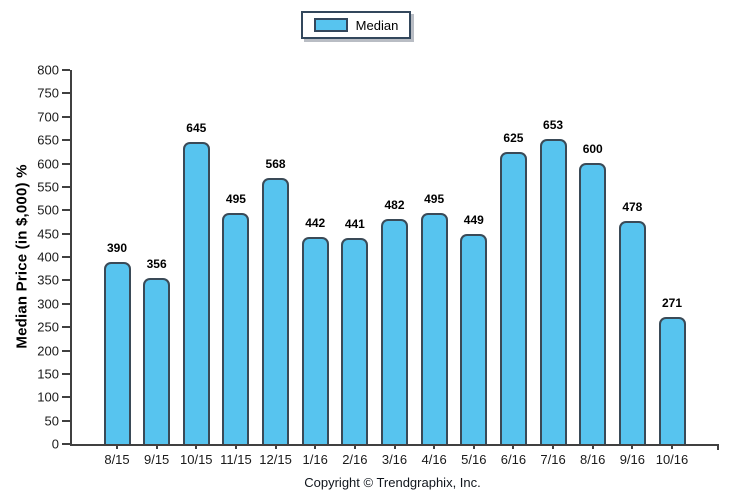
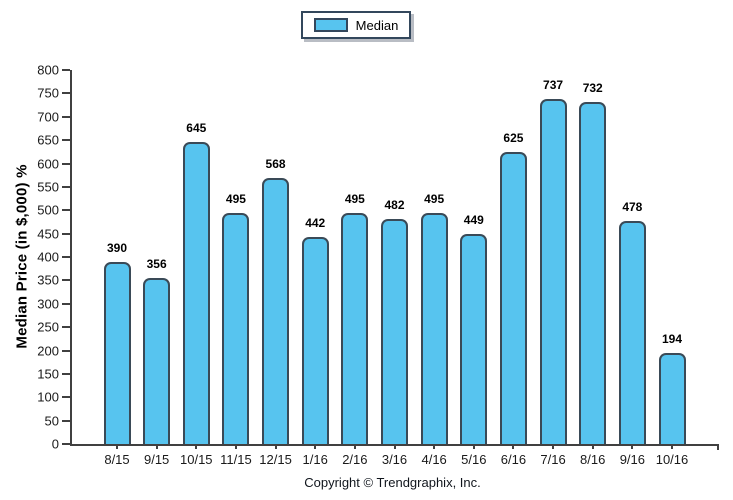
2/16: 441 -> 495
7/16: 653 -> 737
8/16: 600 -> 732
10/16: 271 -> 194
